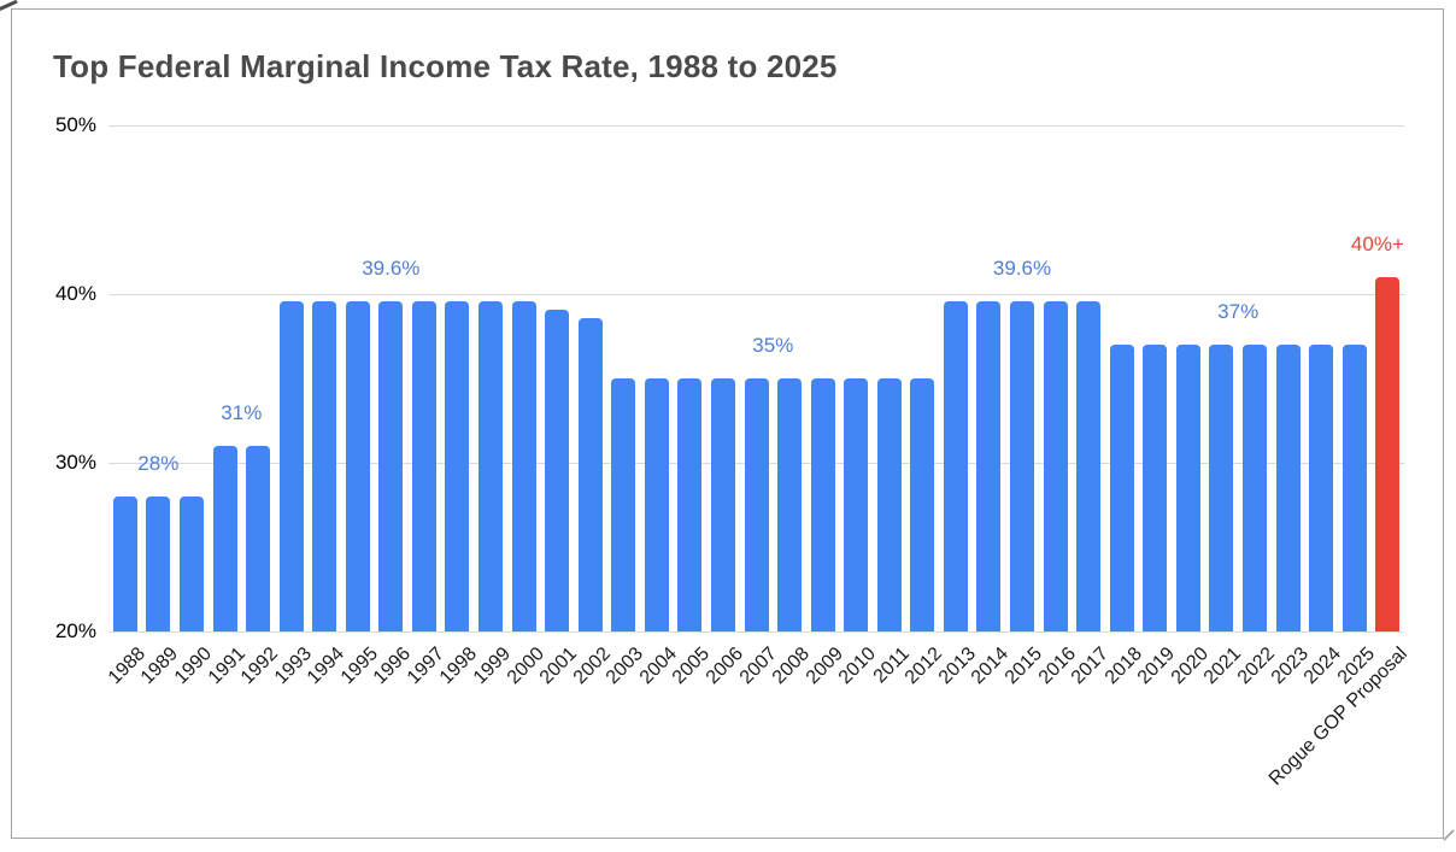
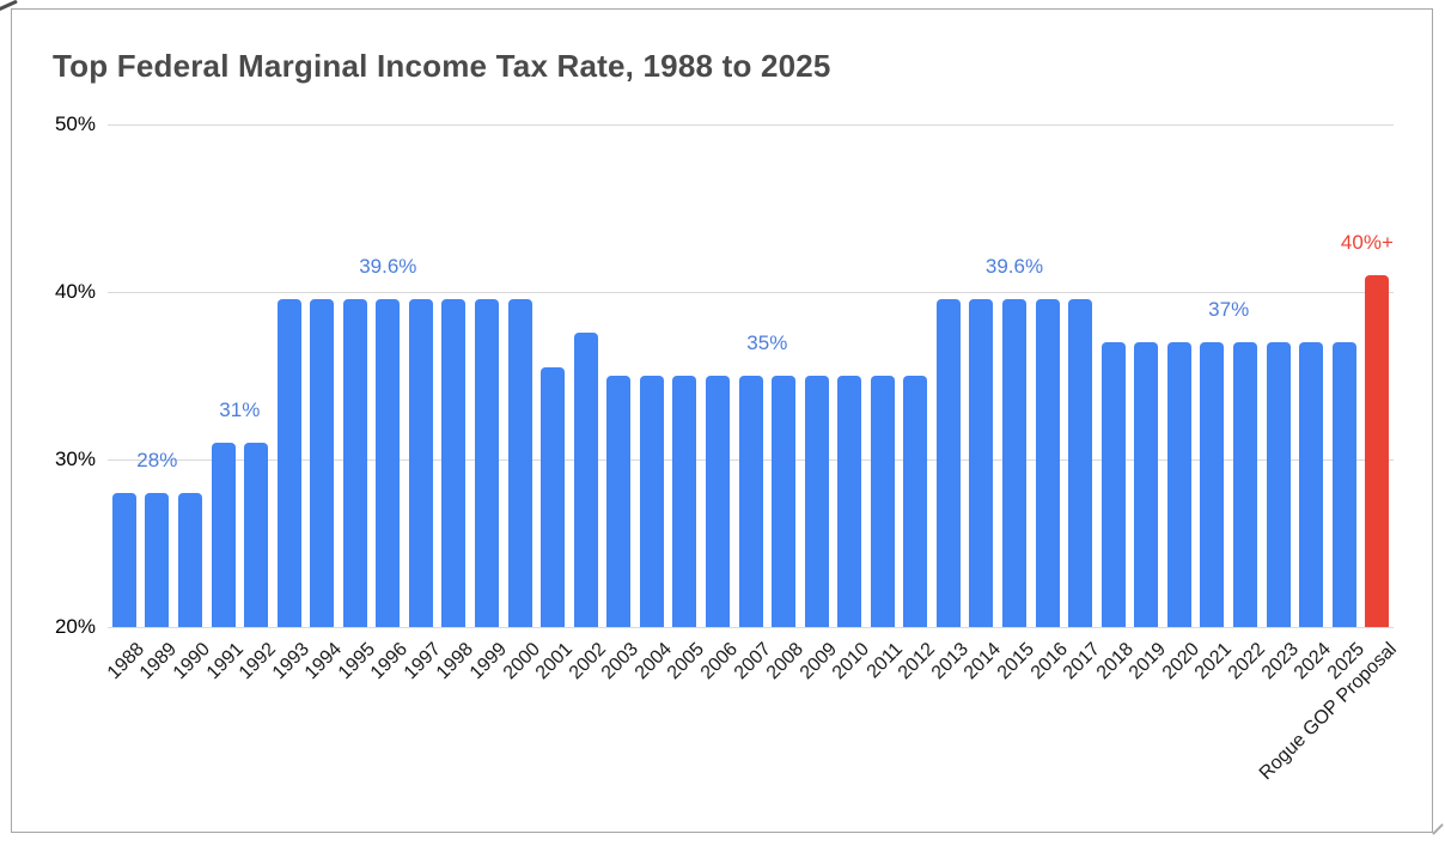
2001: 39.1% -> 35.5%
2002: 38.6% -> 37.6%
